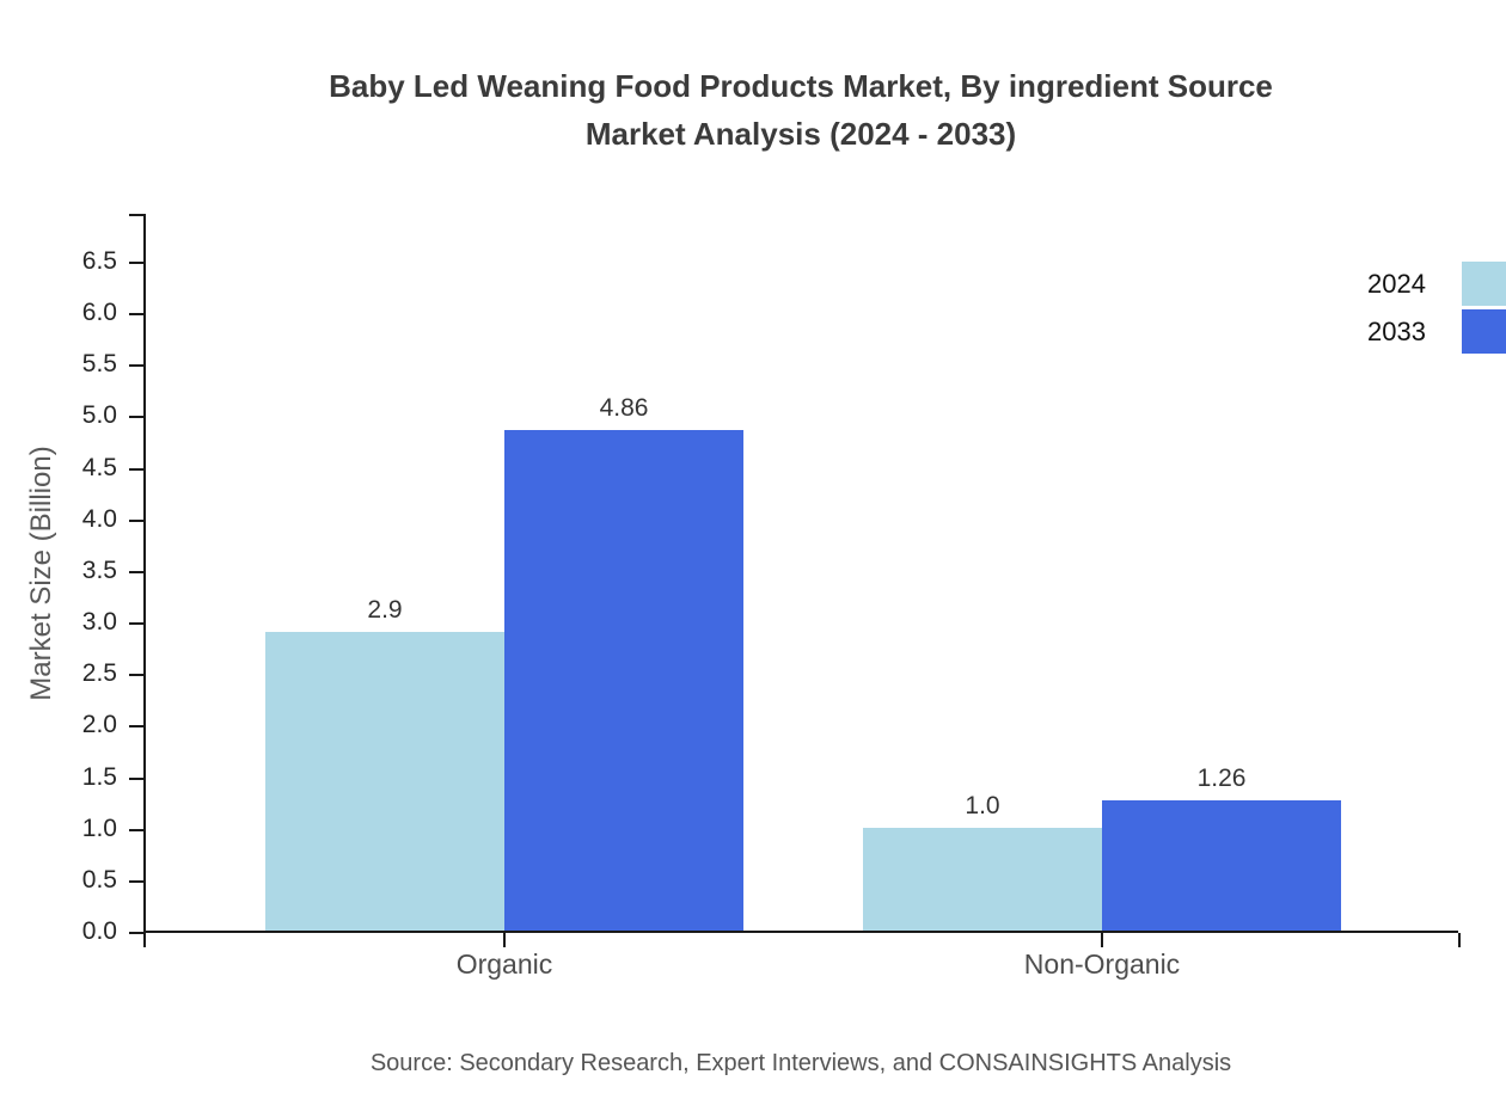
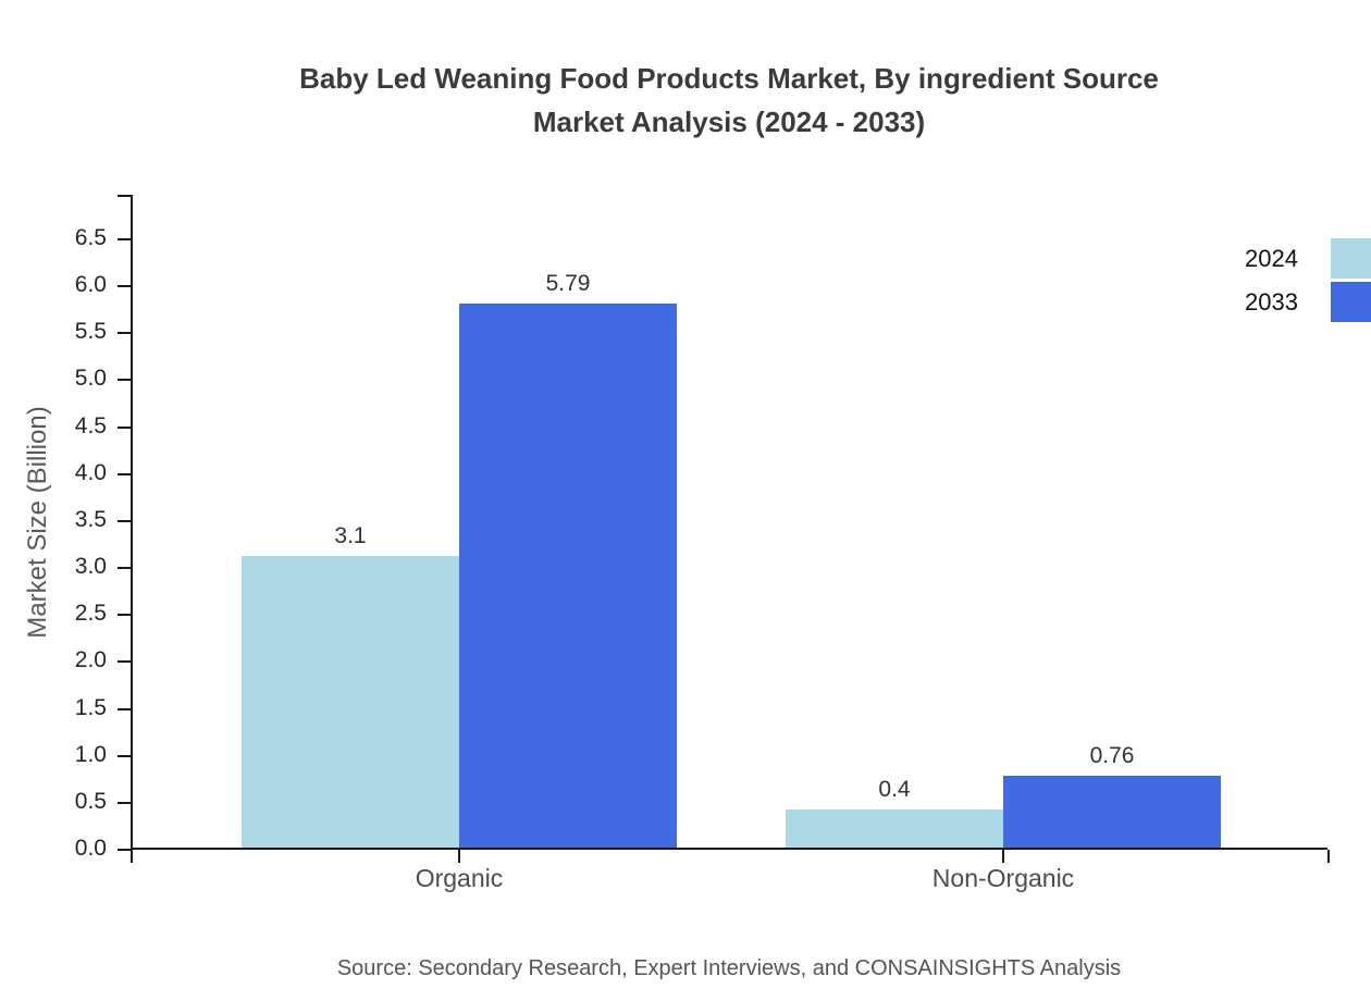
2024/Organic: 2.9 -> 3.1
2033/Organic: 4.86 -> 5.79
2024/Non-Organic: 1.0 -> 0.4
2033/Non-Organic: 1.26 -> 0.76
